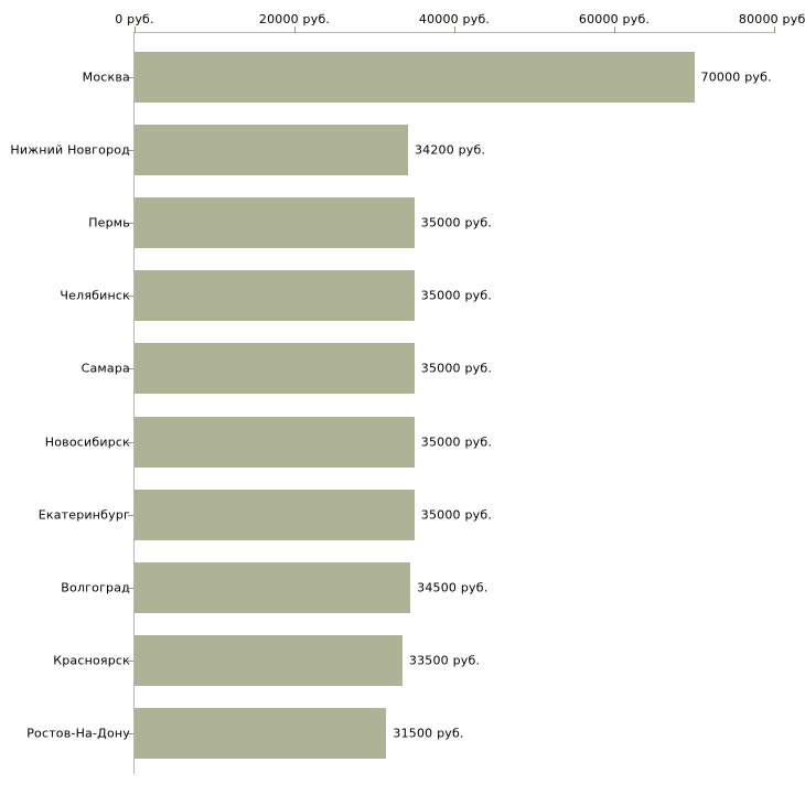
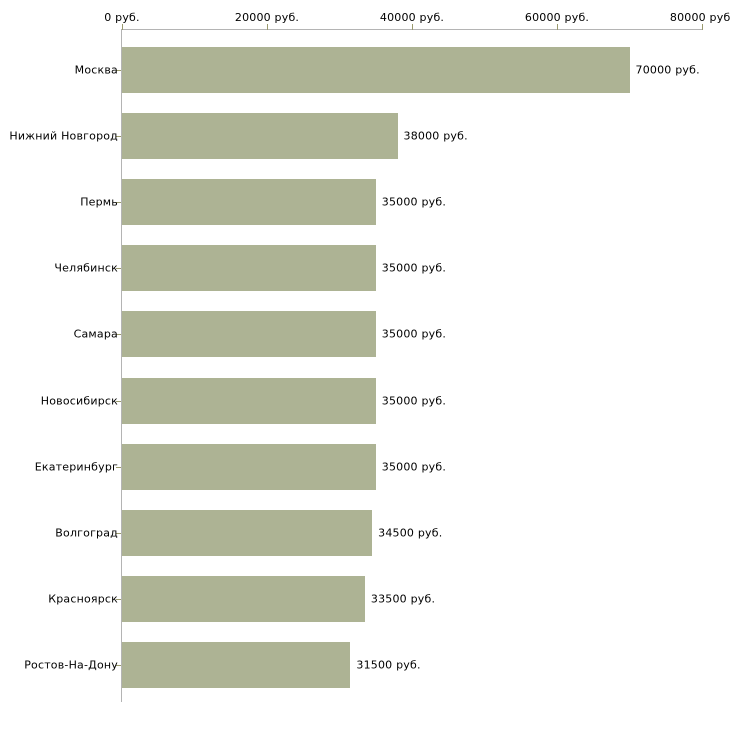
Нижний Новгород: 34200 -> 38000
